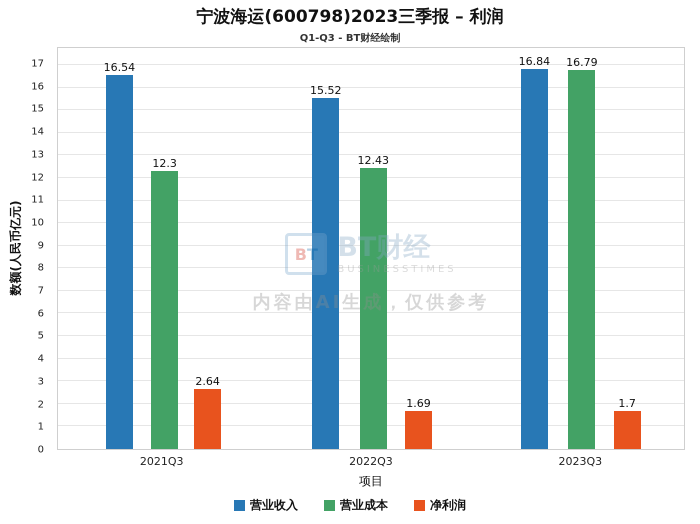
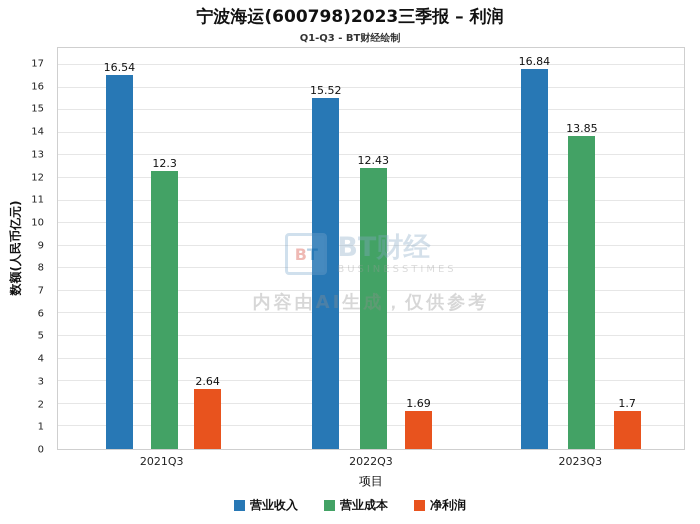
营业成本/2023Q3: 16.79 -> 13.85
